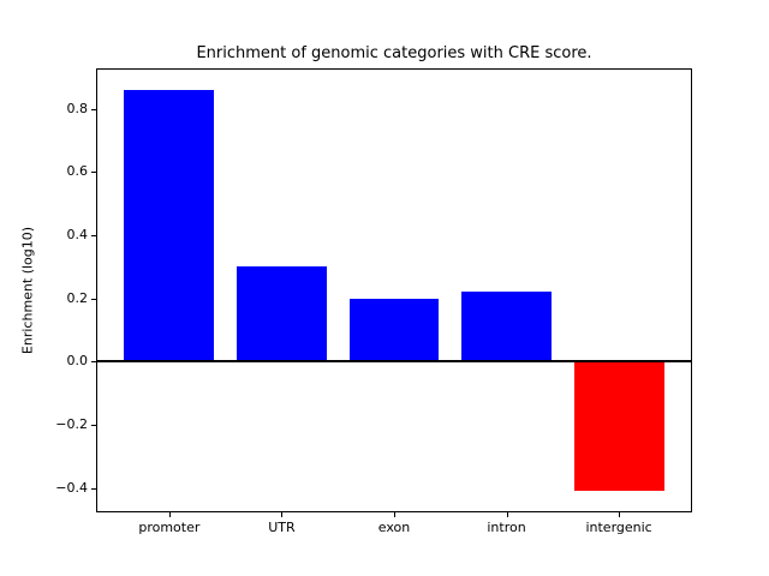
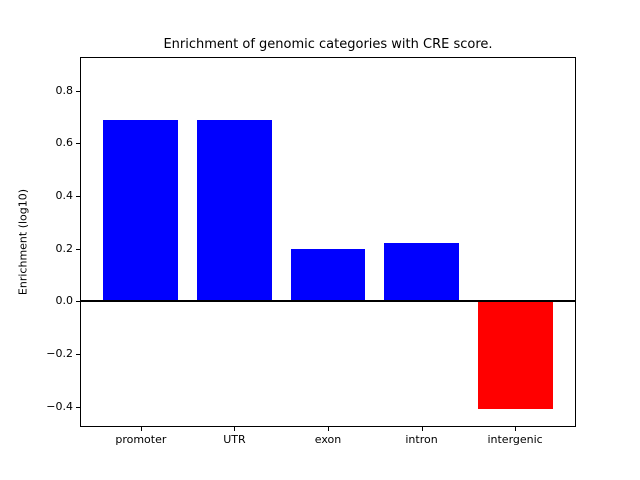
promoter: 0.86 -> 0.69
UTR: 0.30 -> 0.69
